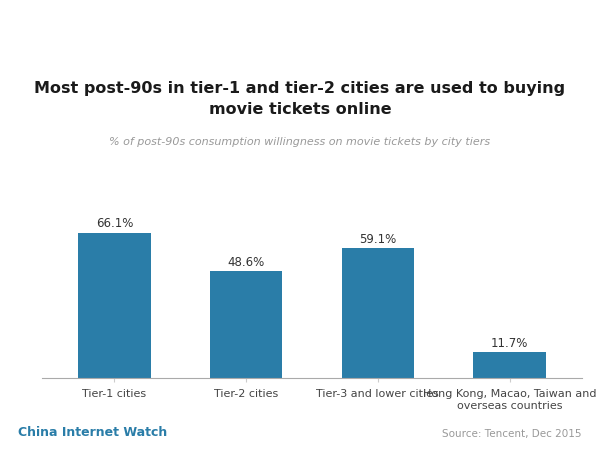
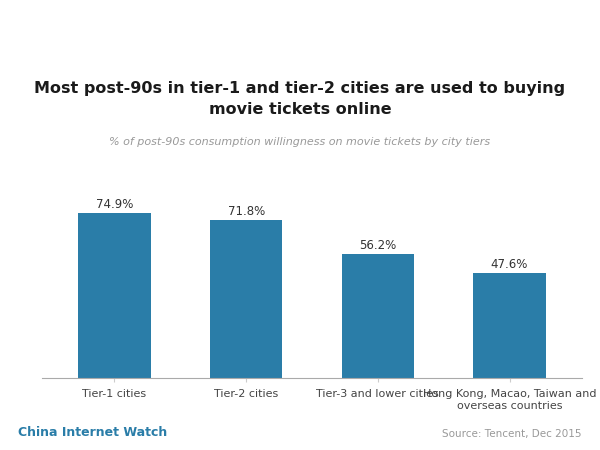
Tier-1 cities: 66.1% -> 74.9%
Tier-2 cities: 48.6% -> 71.8%
Tier-3 and lower cities: 59.1% -> 56.2%
Hong Kong, Macao, Taiwan and overseas countries: 11.7% -> 47.6%
